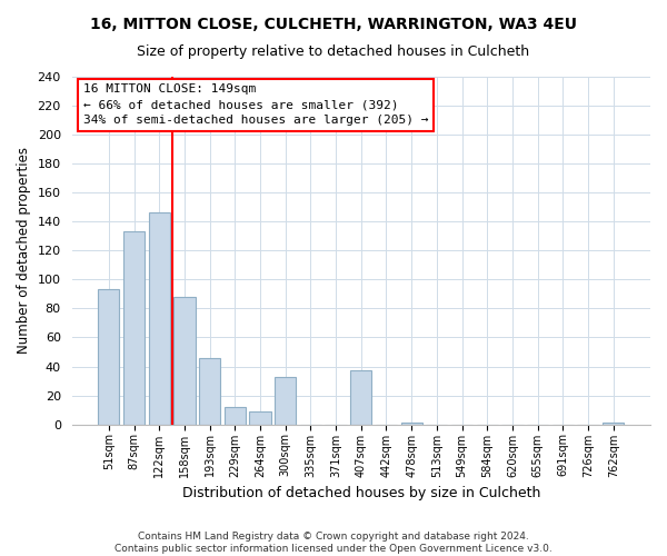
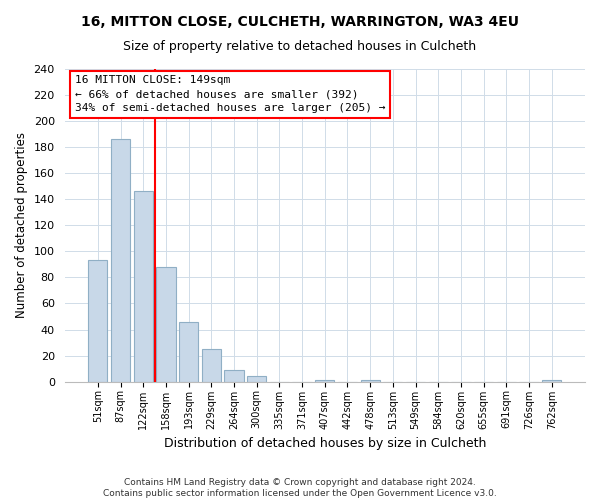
87sqm: 133 -> 186
229sqm: 12 -> 25
300sqm: 33 -> 4
407sqm: 37 -> 1
